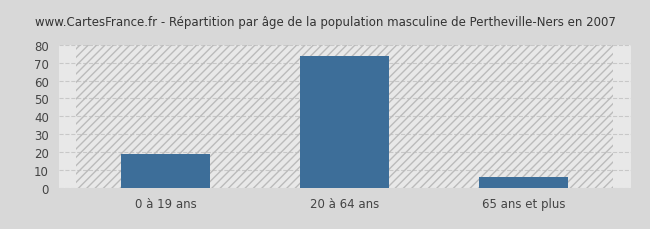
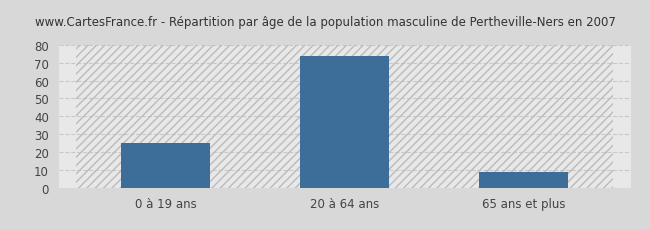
0 à 19 ans: 19 -> 25
65 ans et plus: 6 -> 9
